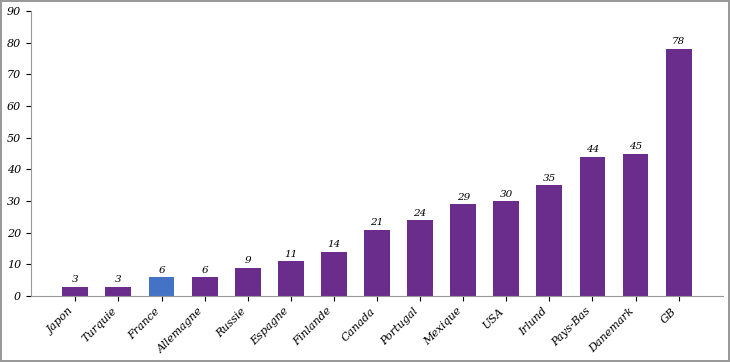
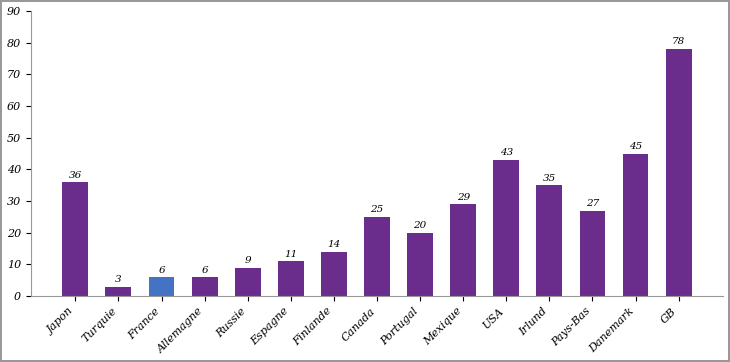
Japon: 3 -> 36
Canada: 21 -> 25
Portugal: 24 -> 20
USA: 30 -> 43
Pays-Bas: 44 -> 27
